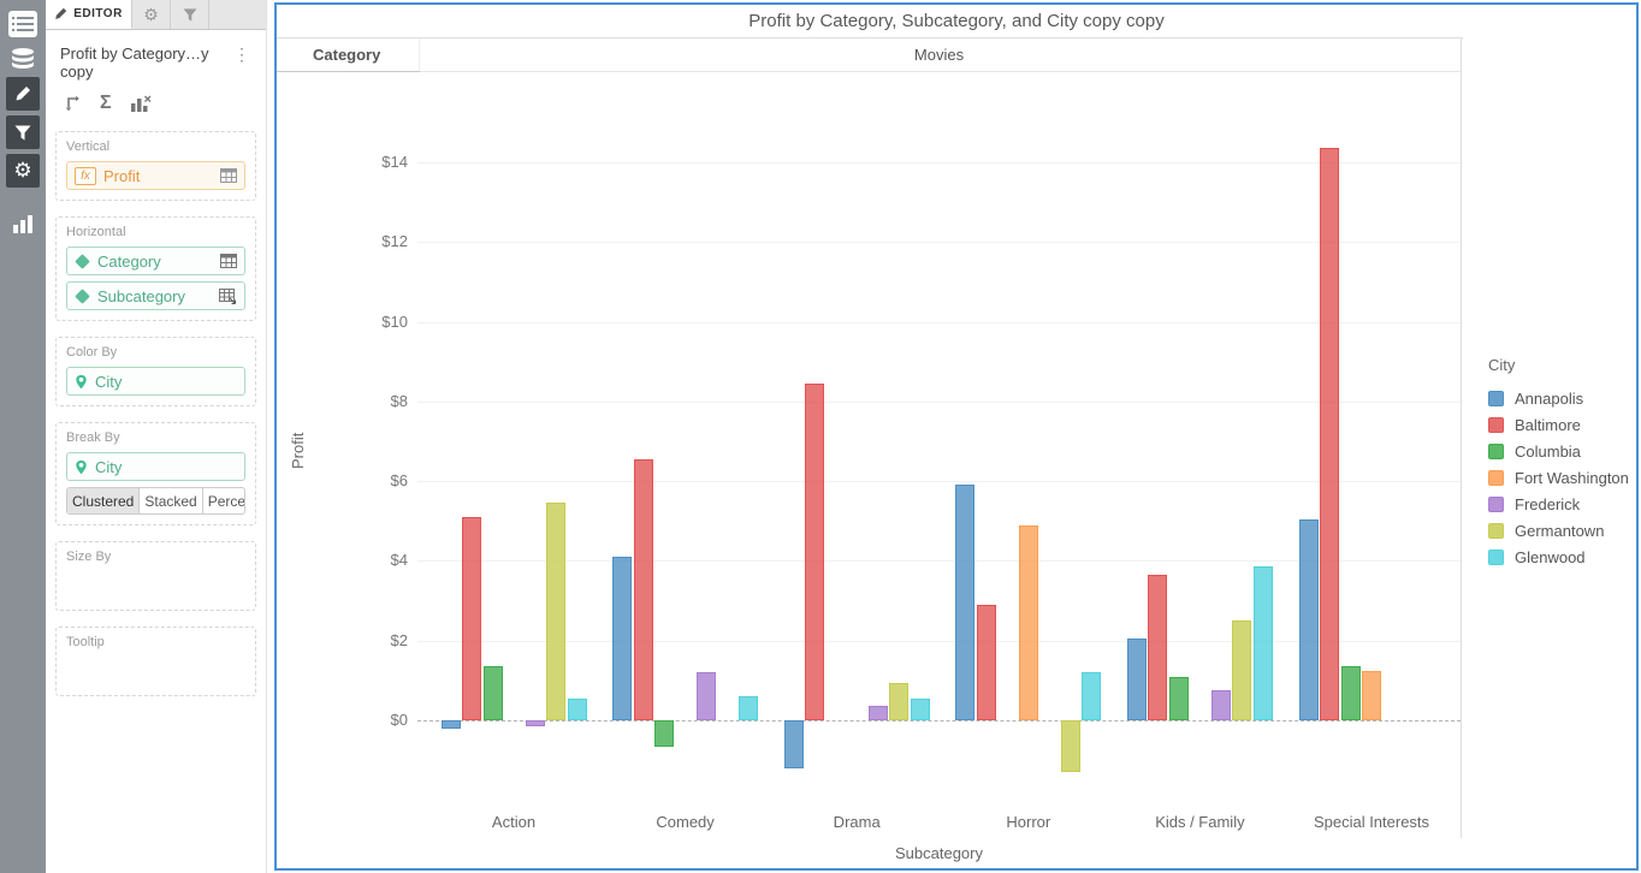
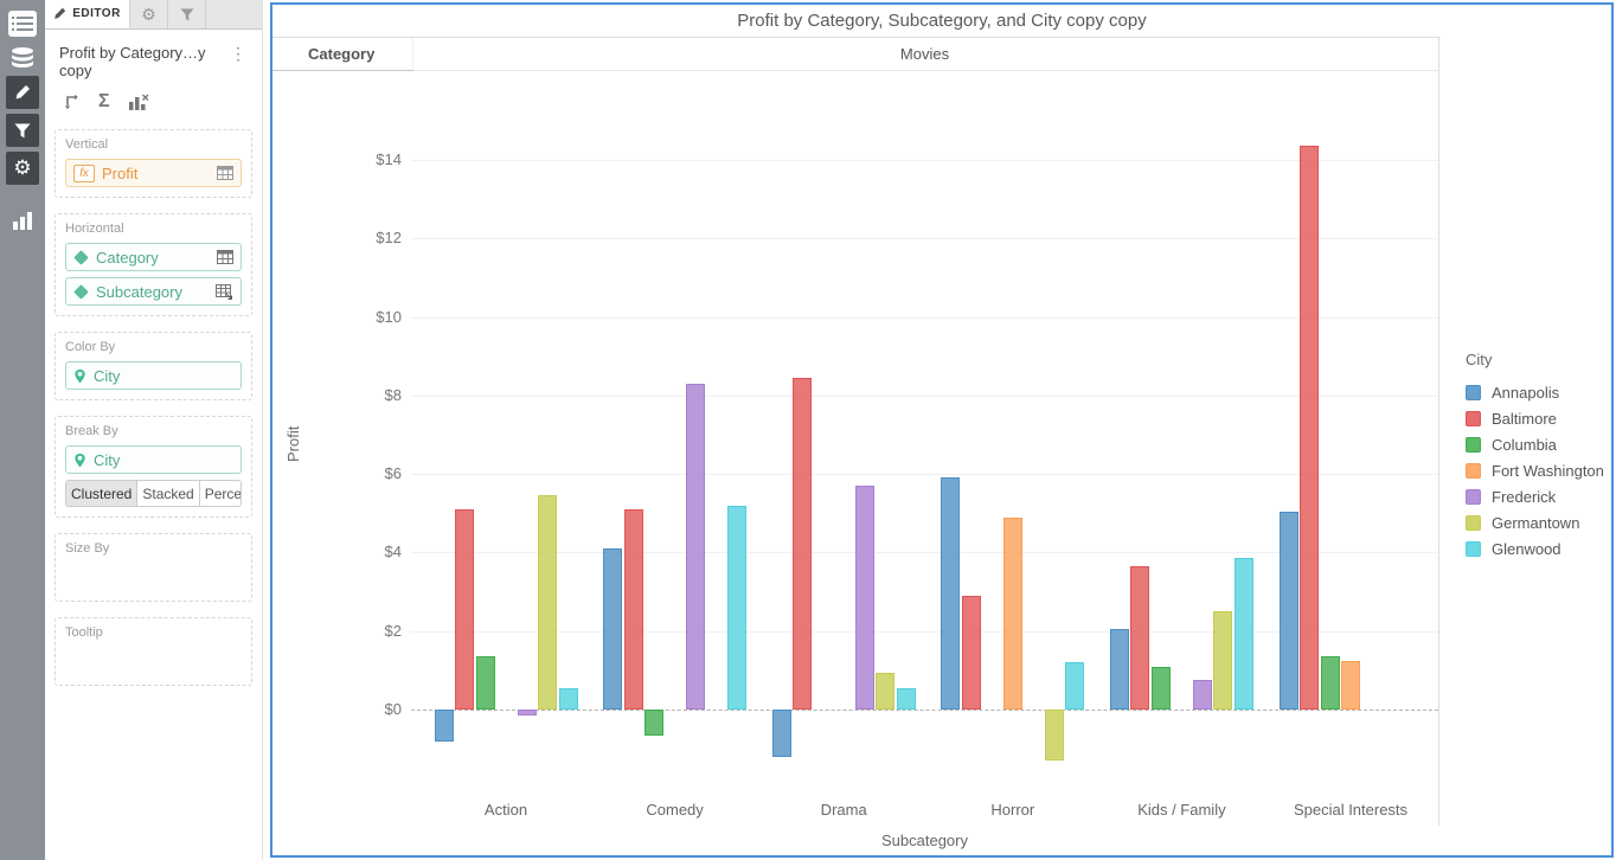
Annapolis/Action: -$0.2 -> -$0.8
Baltimore/Comedy: $6.5 -> $5.1
Frederick/Comedy: $1.2 -> $8.3
Glenwood/Comedy: $0.6 -> $5.2
Frederick/Drama: $0.3 -> $5.7
